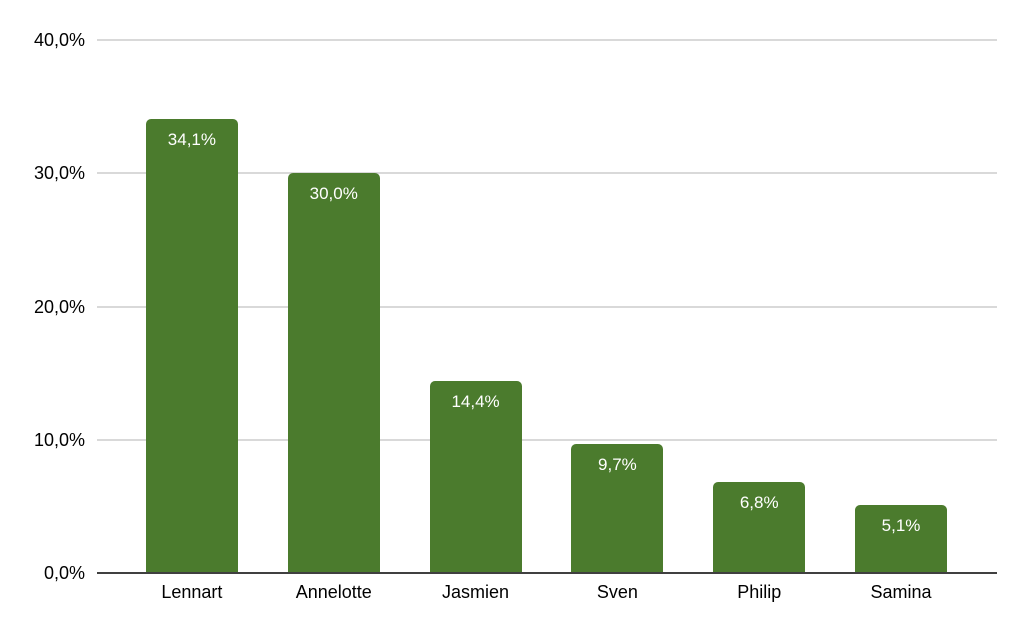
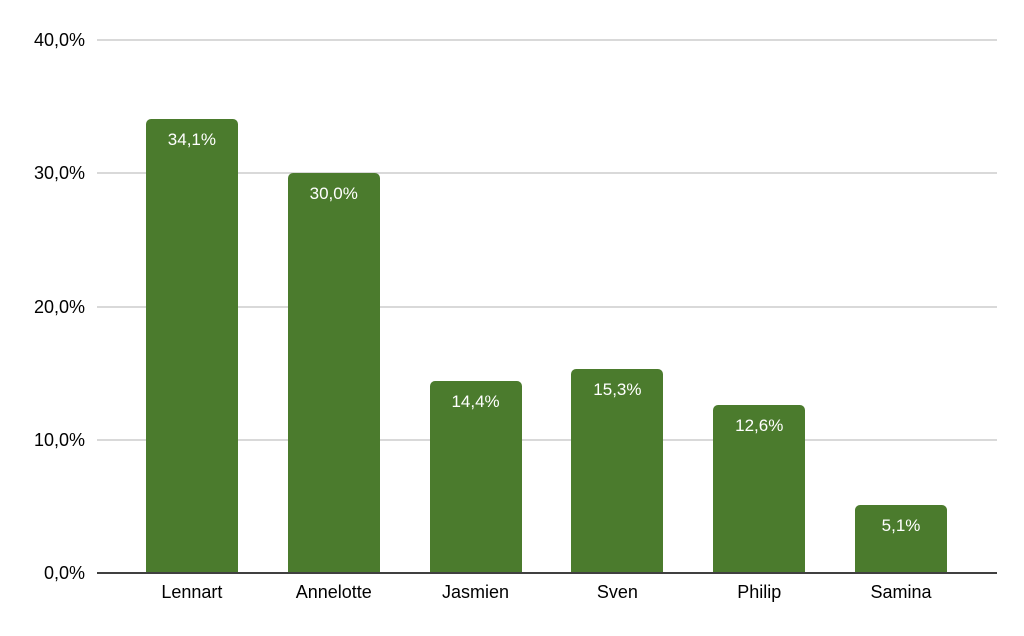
Sven: 9,7% -> 15,3%
Philip: 6,8% -> 12,6%
